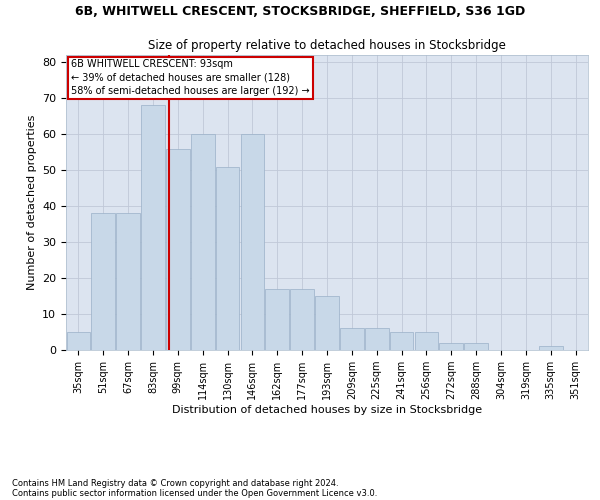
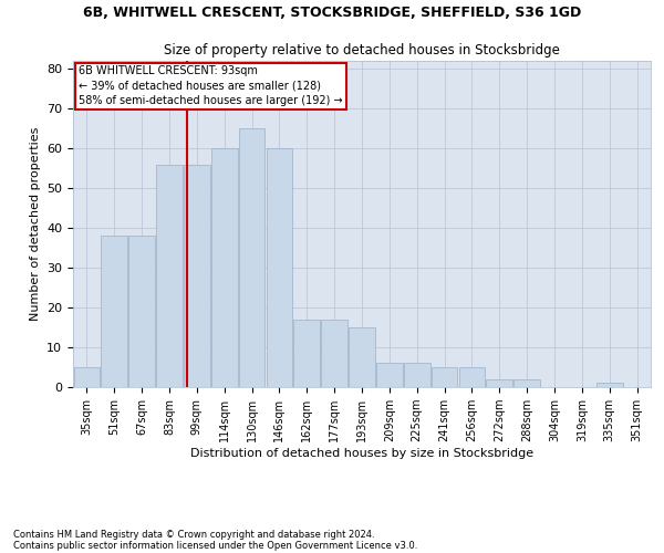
83sqm: 68 -> 56
130sqm: 51 -> 65
